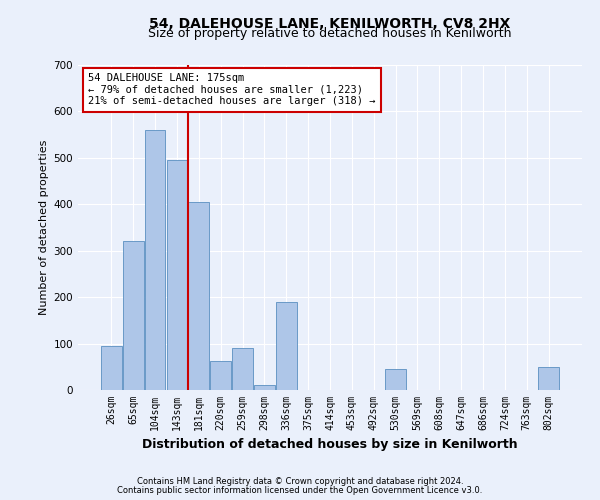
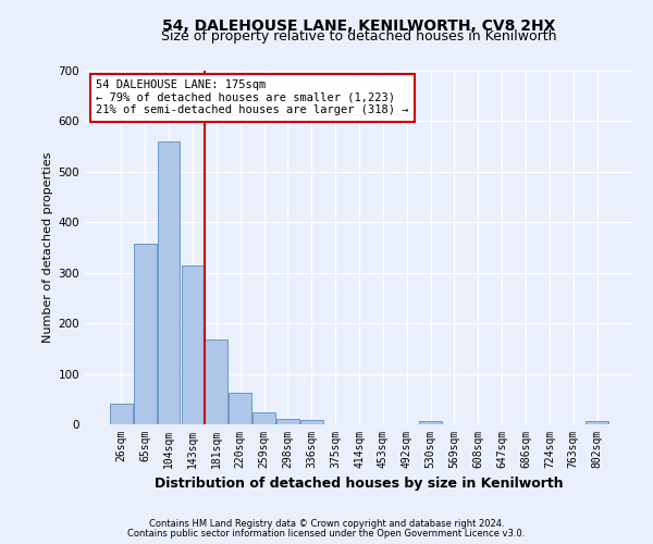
26sqm: 95 -> 40
65sqm: 320 -> 357
143sqm: 495 -> 315
181sqm: 405 -> 168
259sqm: 90 -> 23
336sqm: 190 -> 8
530sqm: 45 -> 6
802sqm: 50 -> 6
